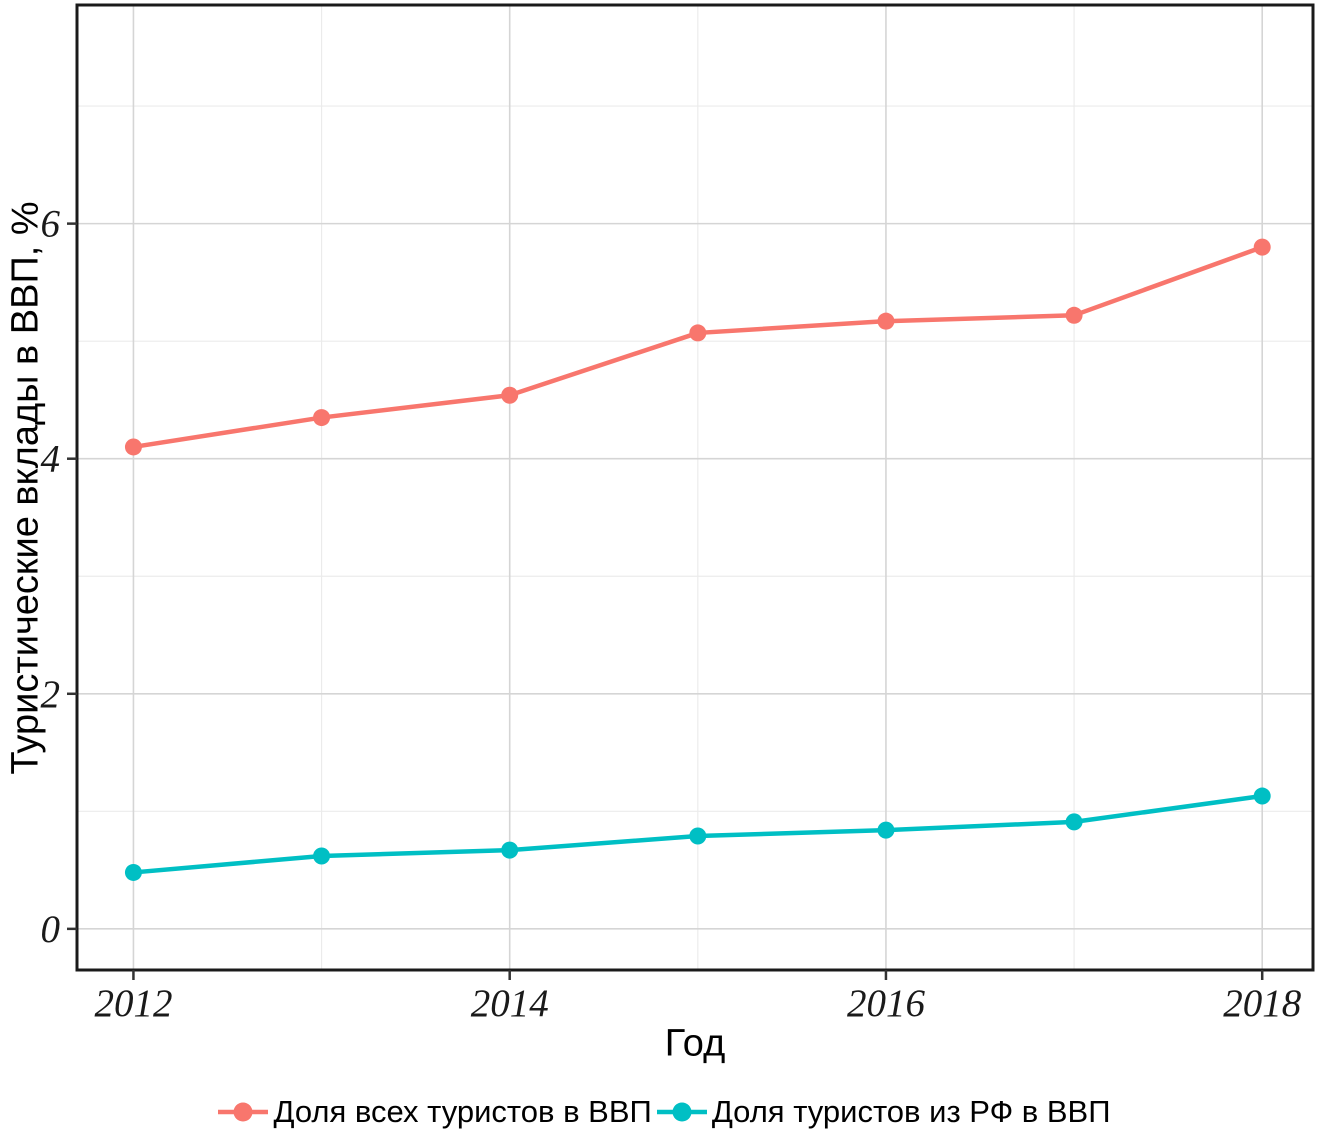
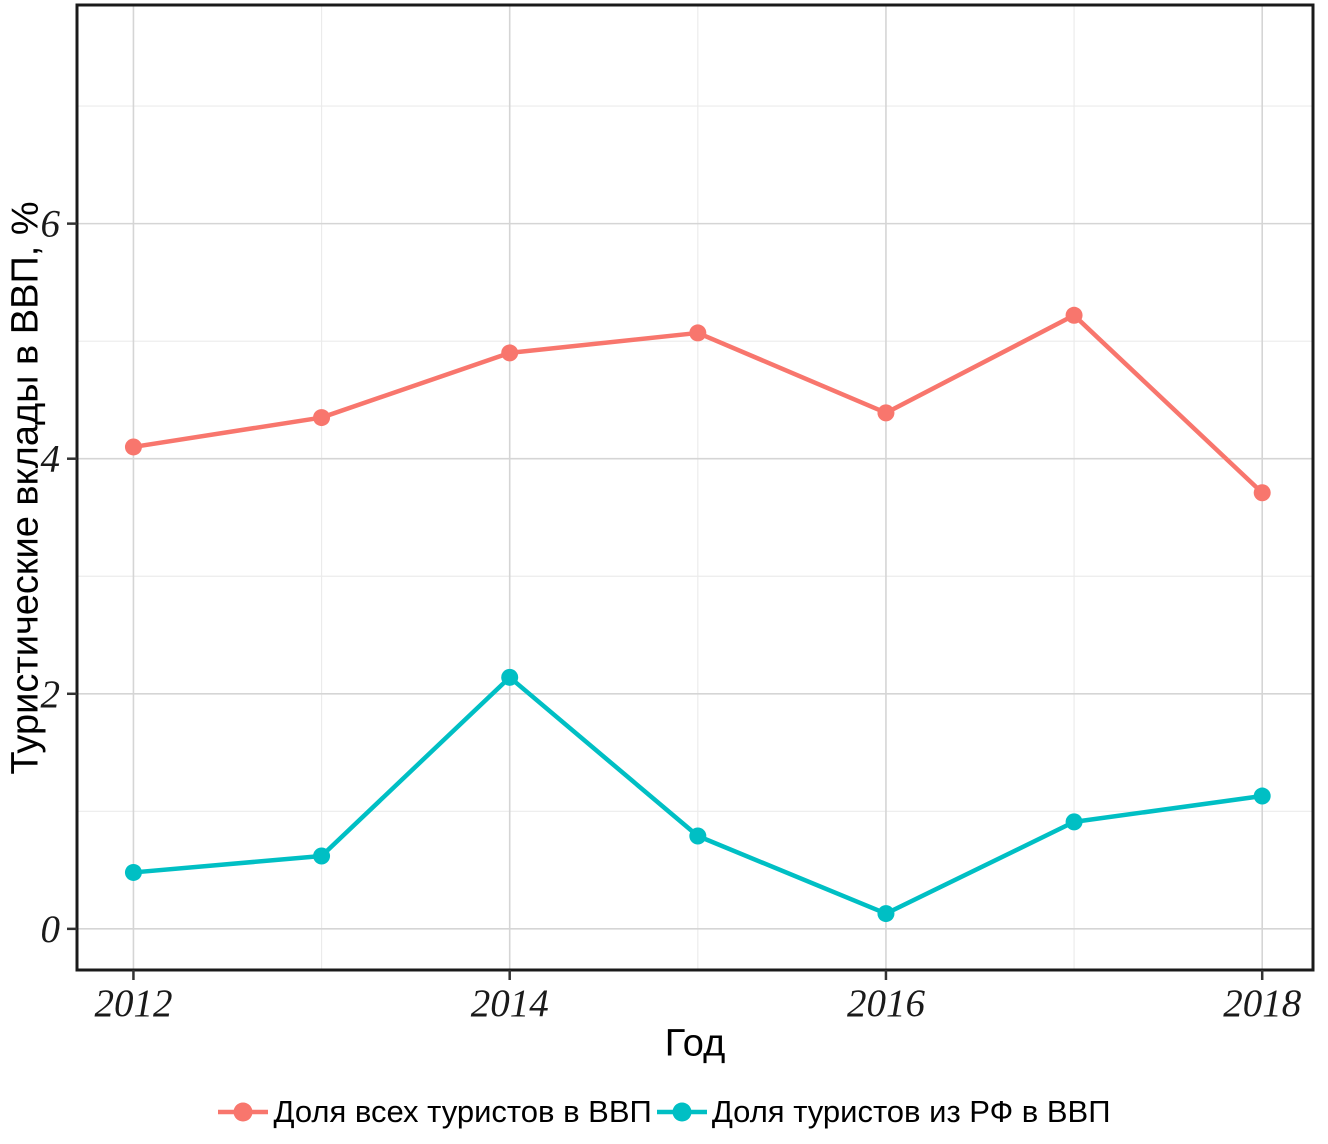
Доля всех туристов в ВВП/2014: 4.54 -> 4.90
Доля туристов из РФ в ВВП/2014: 0.67 -> 2.14
Доля всех туристов в ВВП/2016: 5.17 -> 4.39
Доля туристов из РФ в ВВП/2016: 0.84 -> 0.13
Доля всех туристов в ВВП/2018: 5.80 -> 3.71
